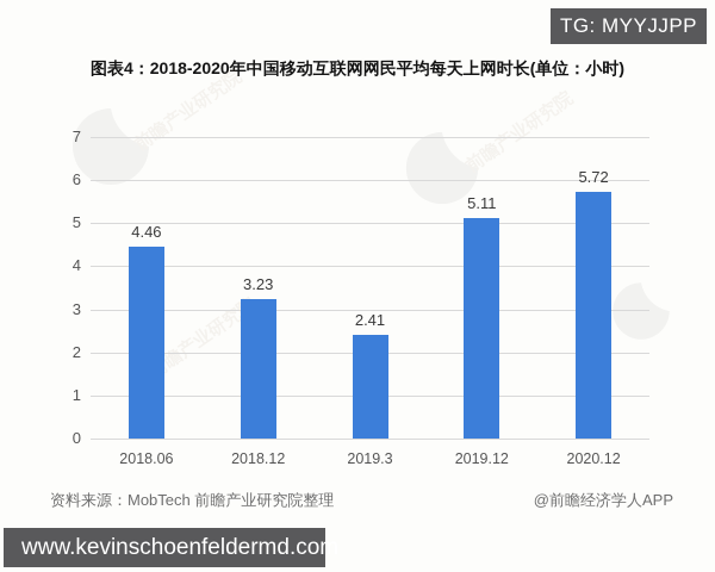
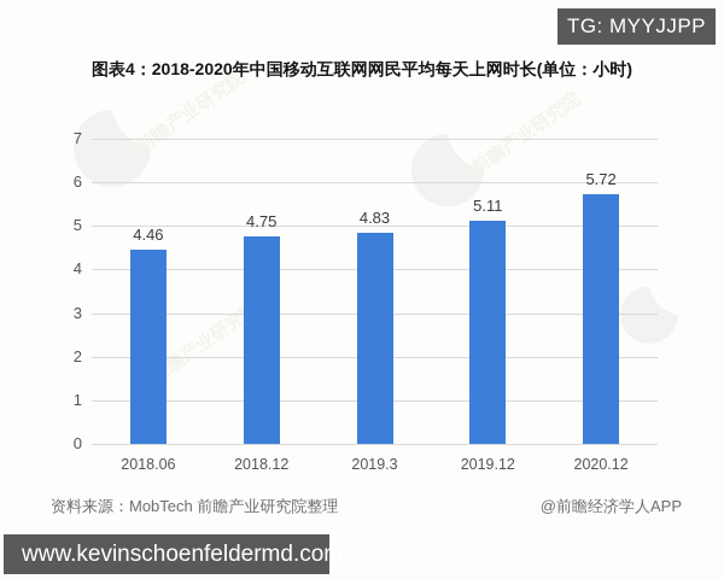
2018.12: 3.23 -> 4.75
2019.3: 2.41 -> 4.83
